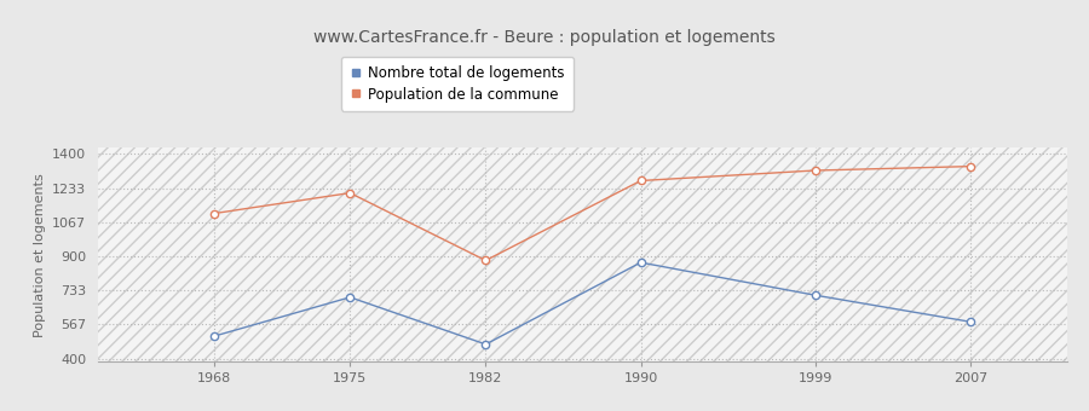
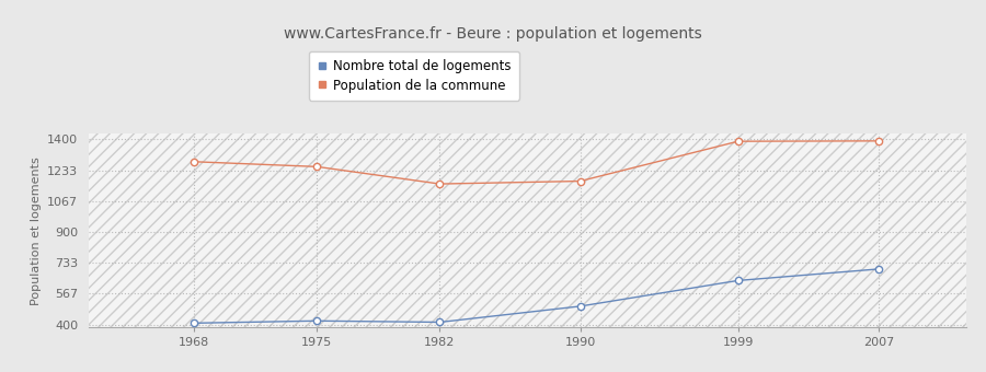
Nombre total de logements/1968: 510 -> 410
Population de la commune/1968: 1110 -> 1280
Nombre total de logements/1975: 700 -> 420
Population de la commune/1975: 1210 -> 1250
Nombre total de logements/1982: 470 -> 410
Population de la commune/1982: 880 -> 1160
Nombre total de logements/1990: 870 -> 500
Population de la commune/1990: 1270 -> 1180
Nombre total de logements/1999: 710 -> 640
Population de la commune/1999: 1320 -> 1390
Nombre total de logements/2007: 580 -> 700
Population de la commune/2007: 1340 -> 1390
